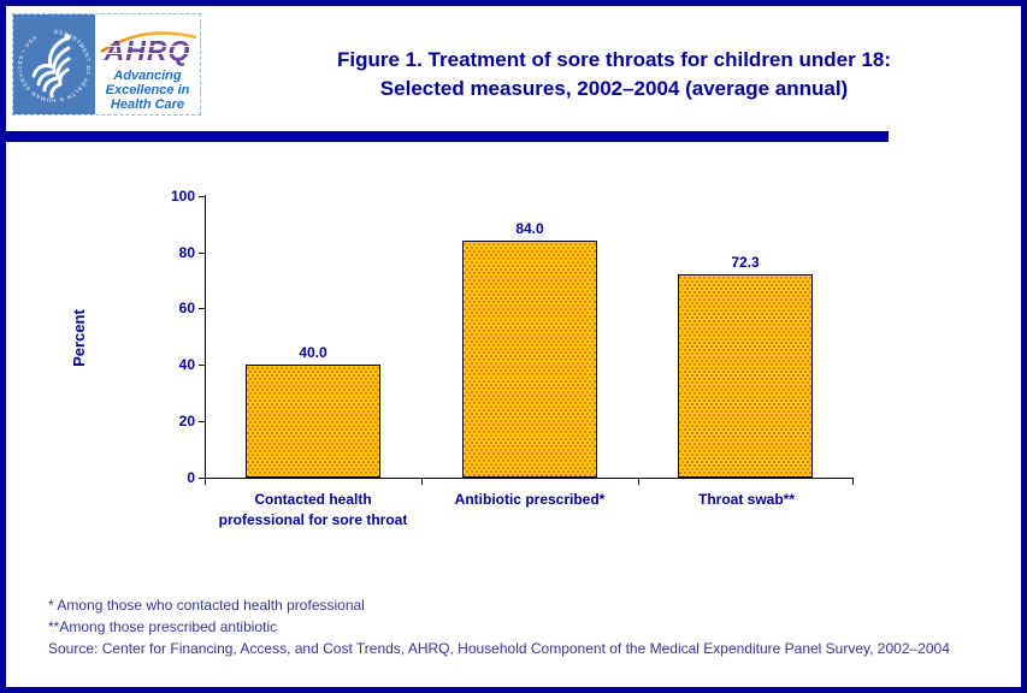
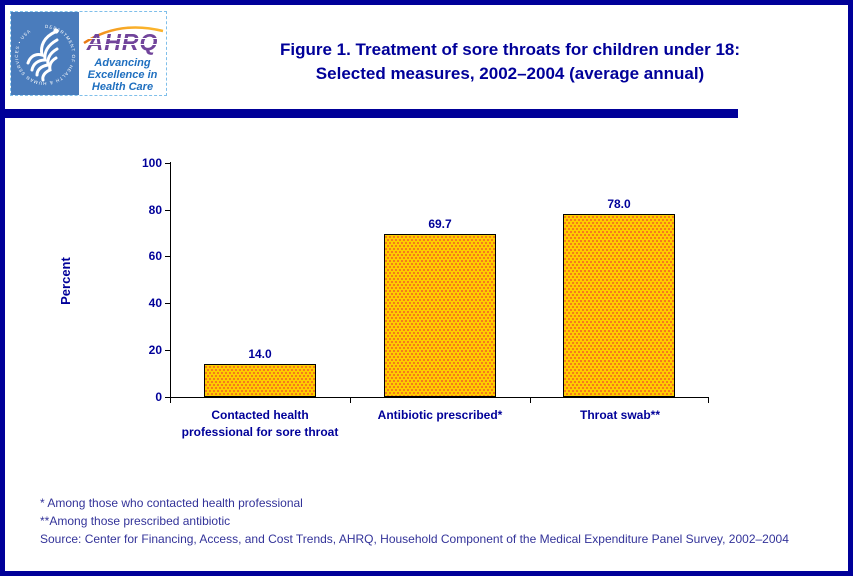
Contacted health professional for sore throat: 40.0 -> 14.0
Antibiotic prescribed*: 84.0 -> 69.7
Throat swab**: 72.3 -> 78.0
